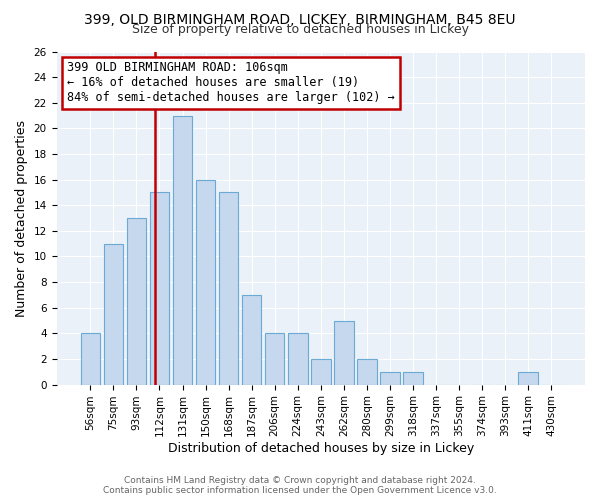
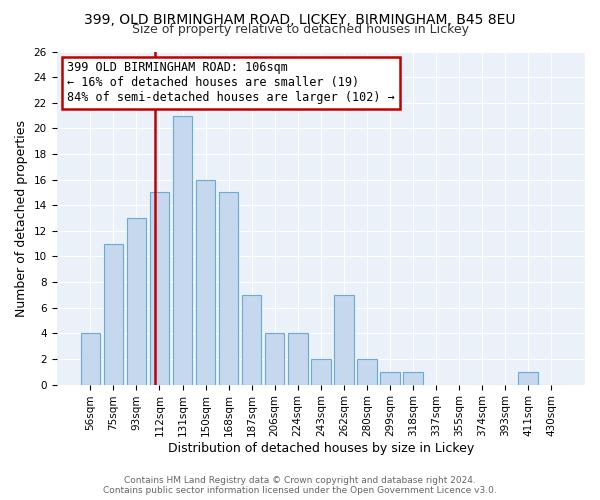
262sqm: 5 -> 7
